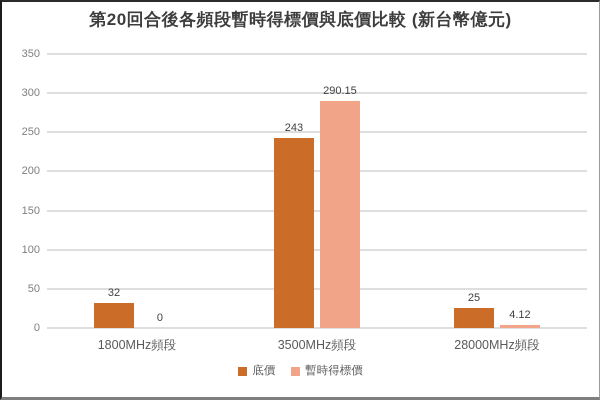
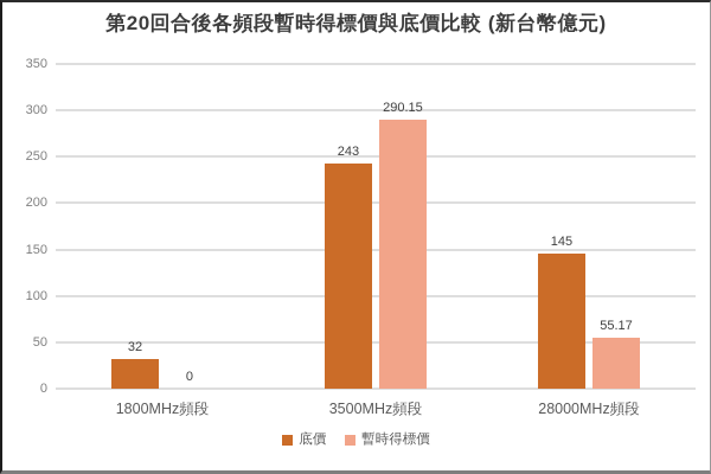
底價/28000MHz頻段: 25 -> 145
暫時得標價/28000MHz頻段: 4.12 -> 55.17
